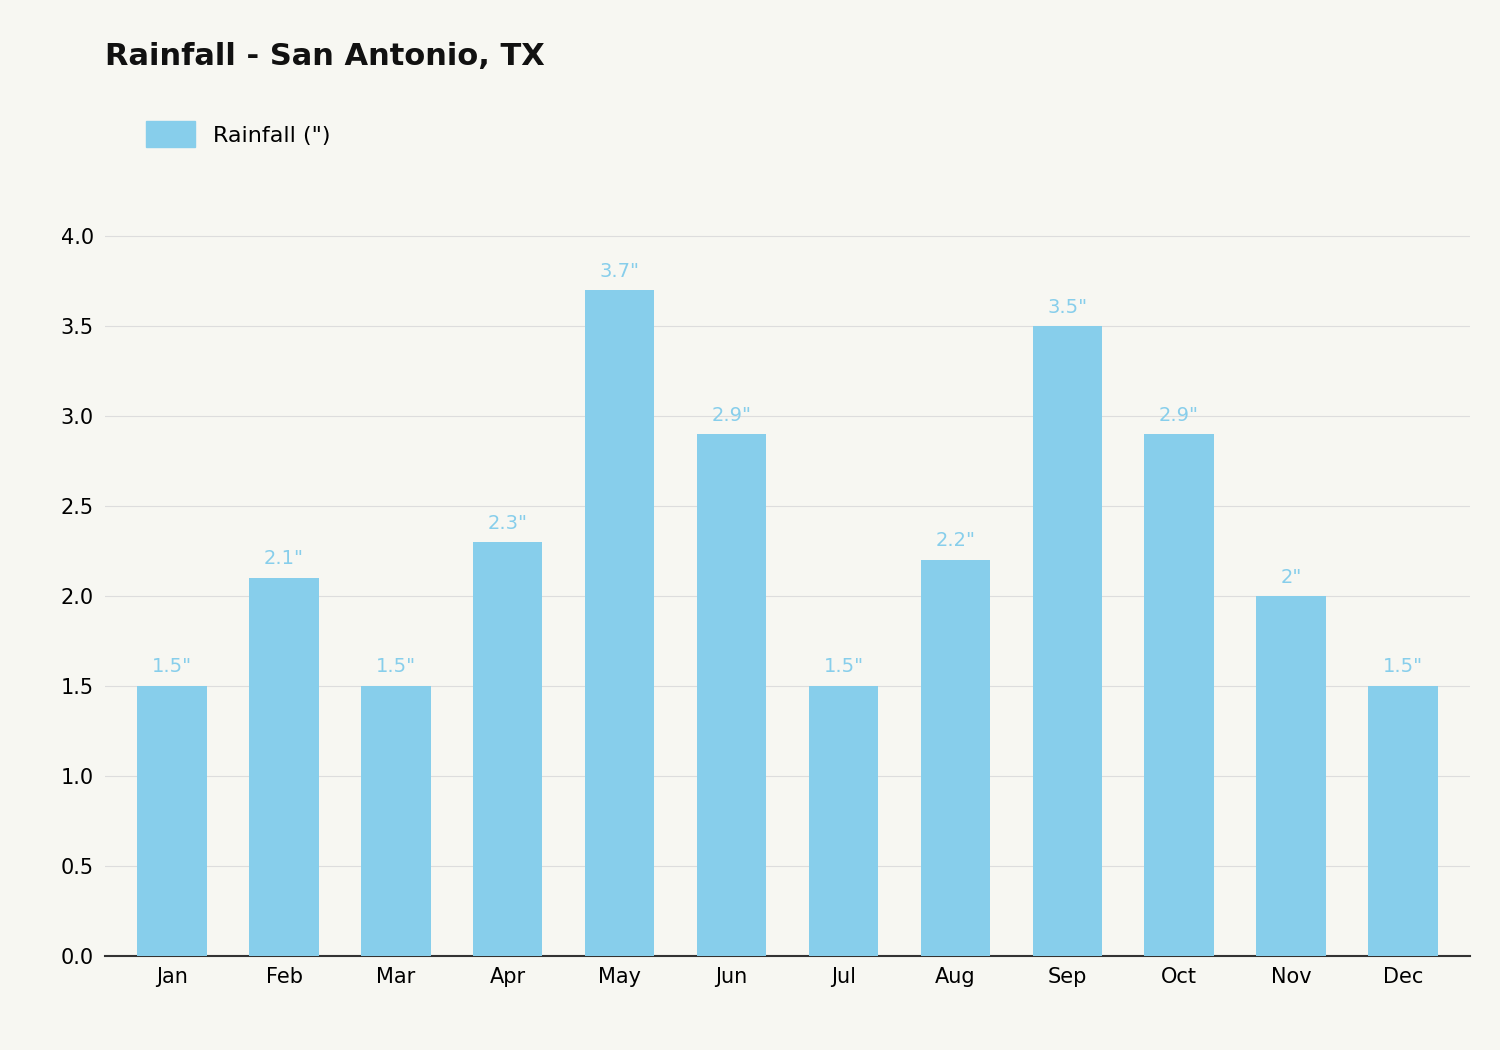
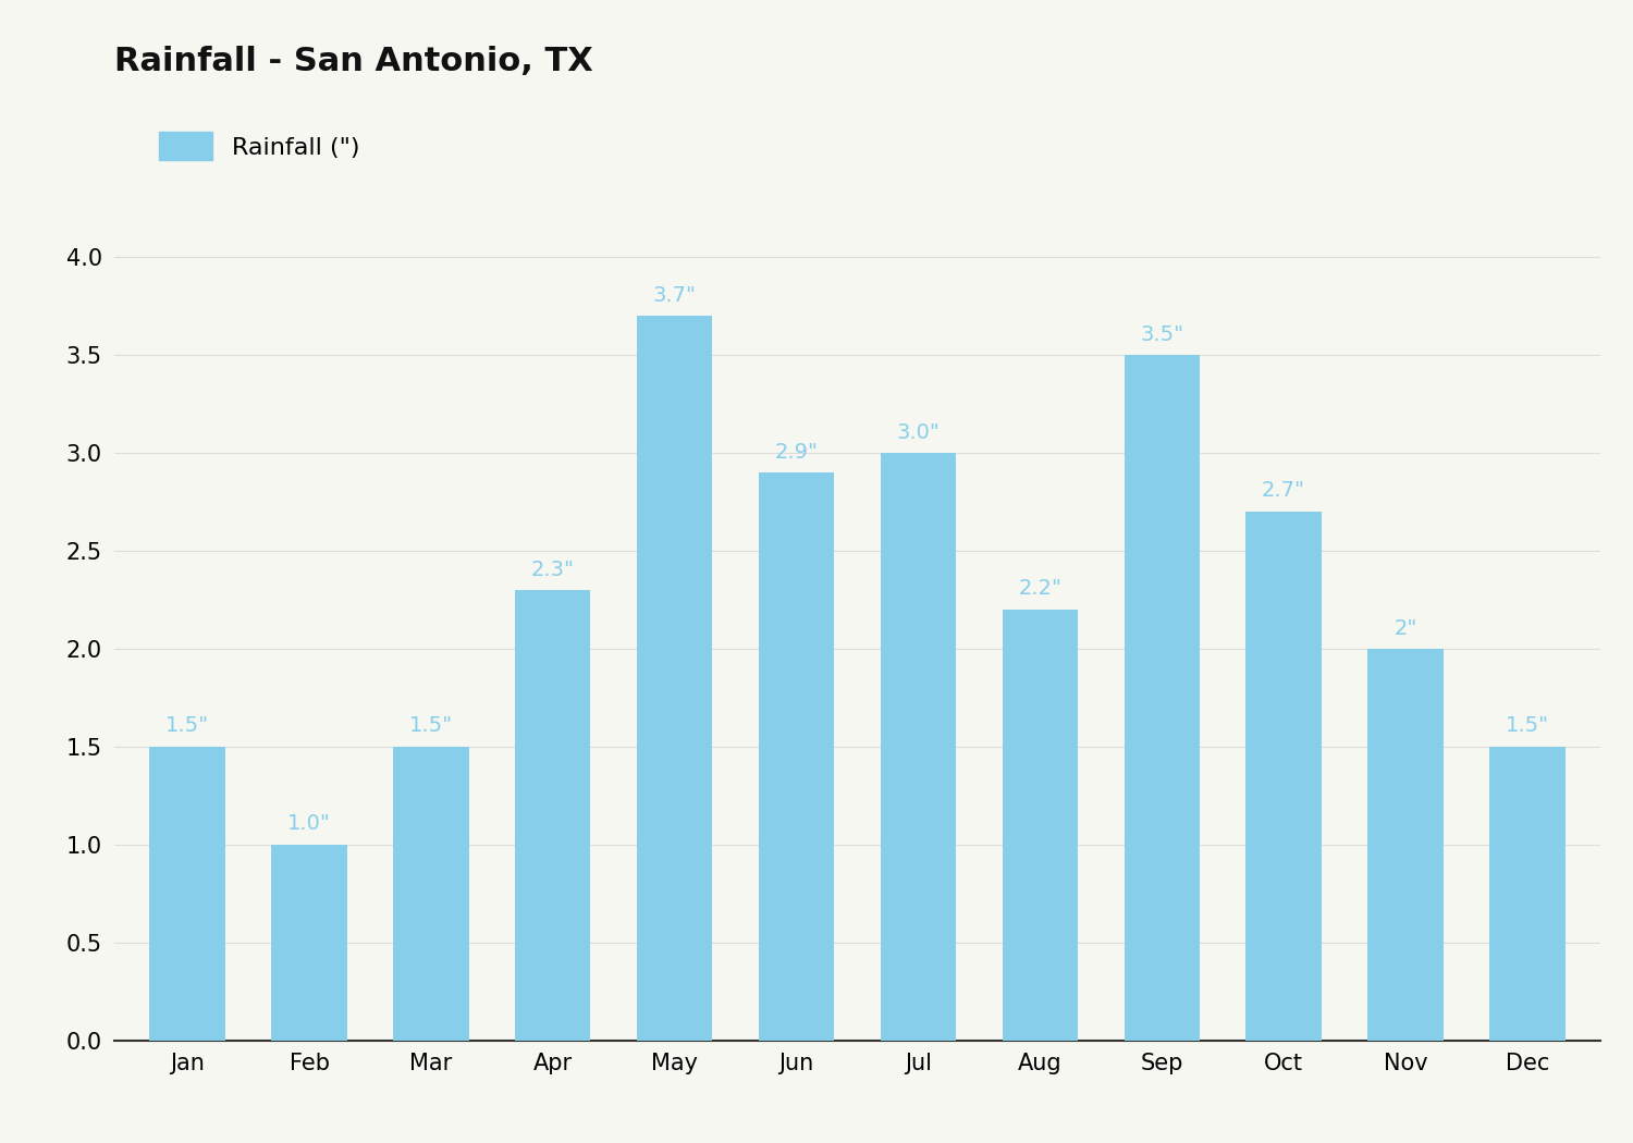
Feb: 2.1" -> 1.0"
Jul: 1.5" -> 3.0"
Oct: 2.9" -> 2.7"
